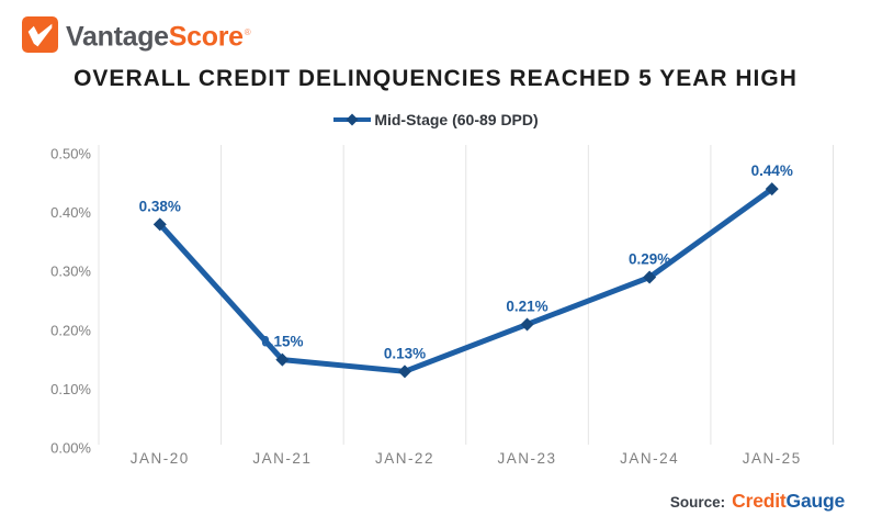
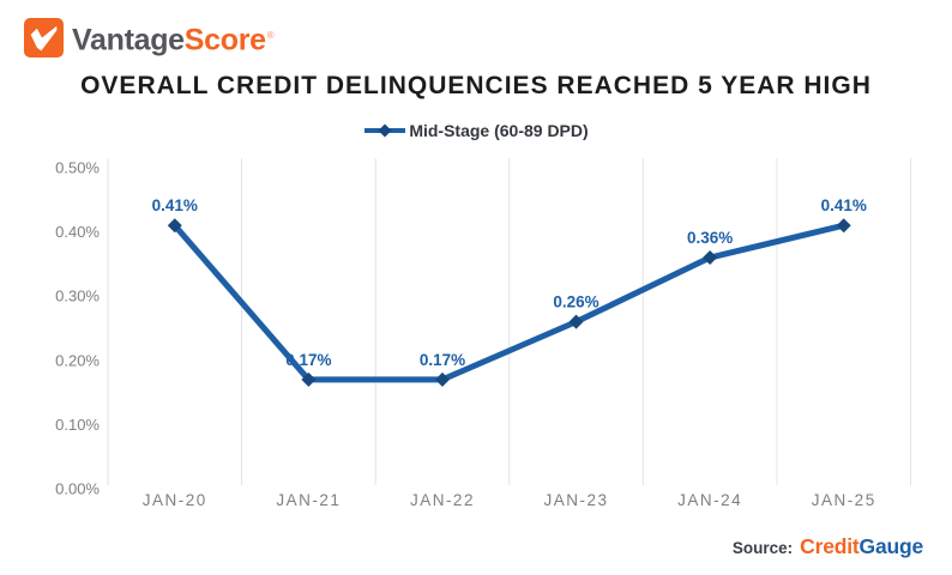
JAN-20: 0.38% -> 0.41%
JAN-21: 0.15% -> 0.17%
JAN-22: 0.13% -> 0.17%
JAN-23: 0.21% -> 0.26%
JAN-24: 0.29% -> 0.36%
JAN-25: 0.44% -> 0.41%
